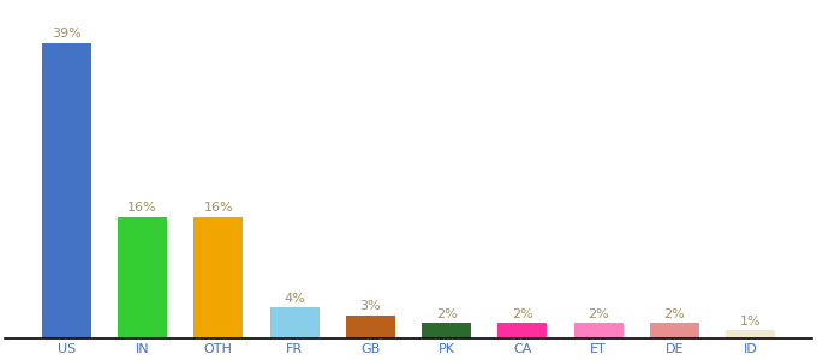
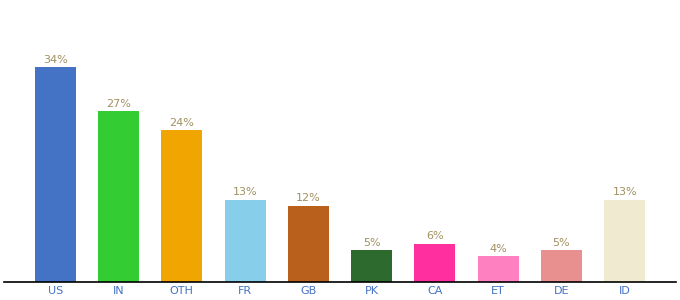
US: 39% -> 34%
IN: 16% -> 27%
OTH: 16% -> 24%
FR: 4% -> 13%
GB: 3% -> 12%
PK: 2% -> 5%
CA: 2% -> 6%
ET: 2% -> 4%
DE: 2% -> 5%
ID: 1% -> 13%
